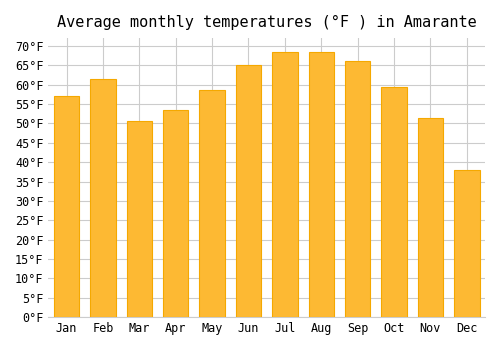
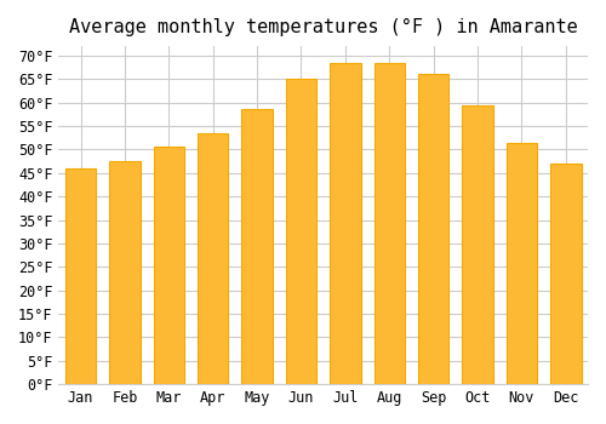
Jan: 57.0°F -> 46.0°F
Feb: 61.5°F -> 47.5°F
Dec: 38.0°F -> 47.0°F
